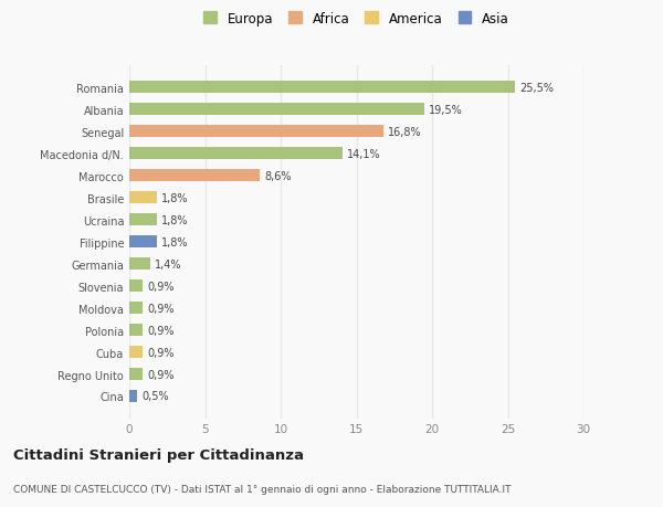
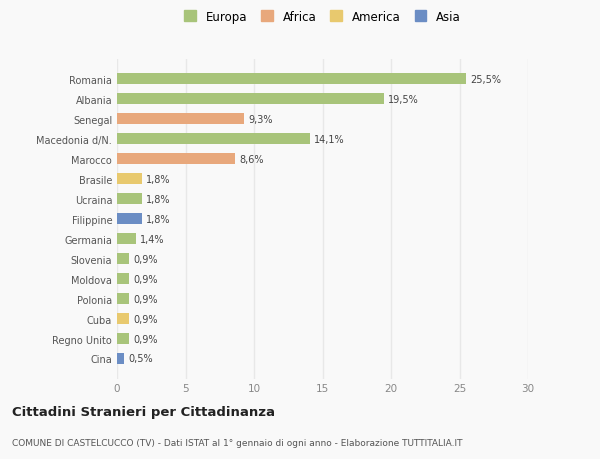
Senegal: 16,8% -> 9,3%
